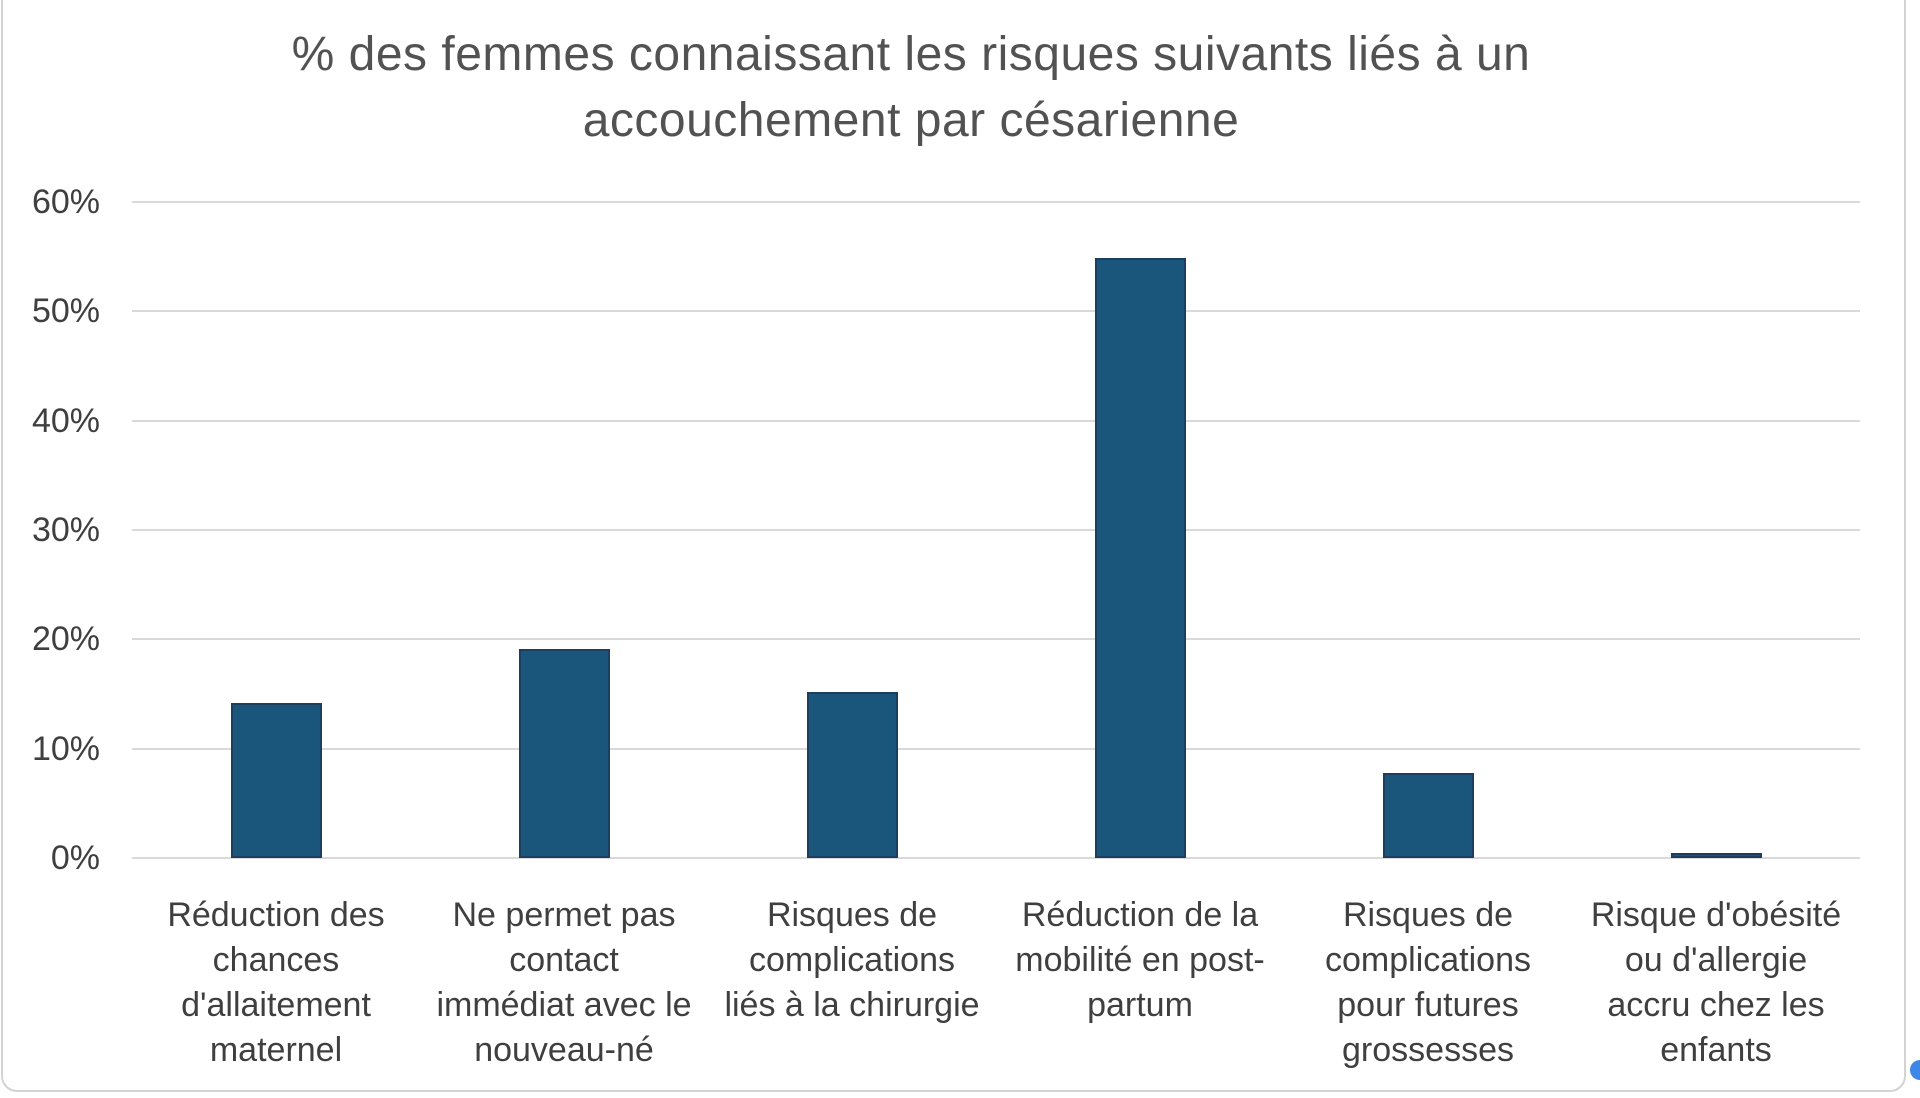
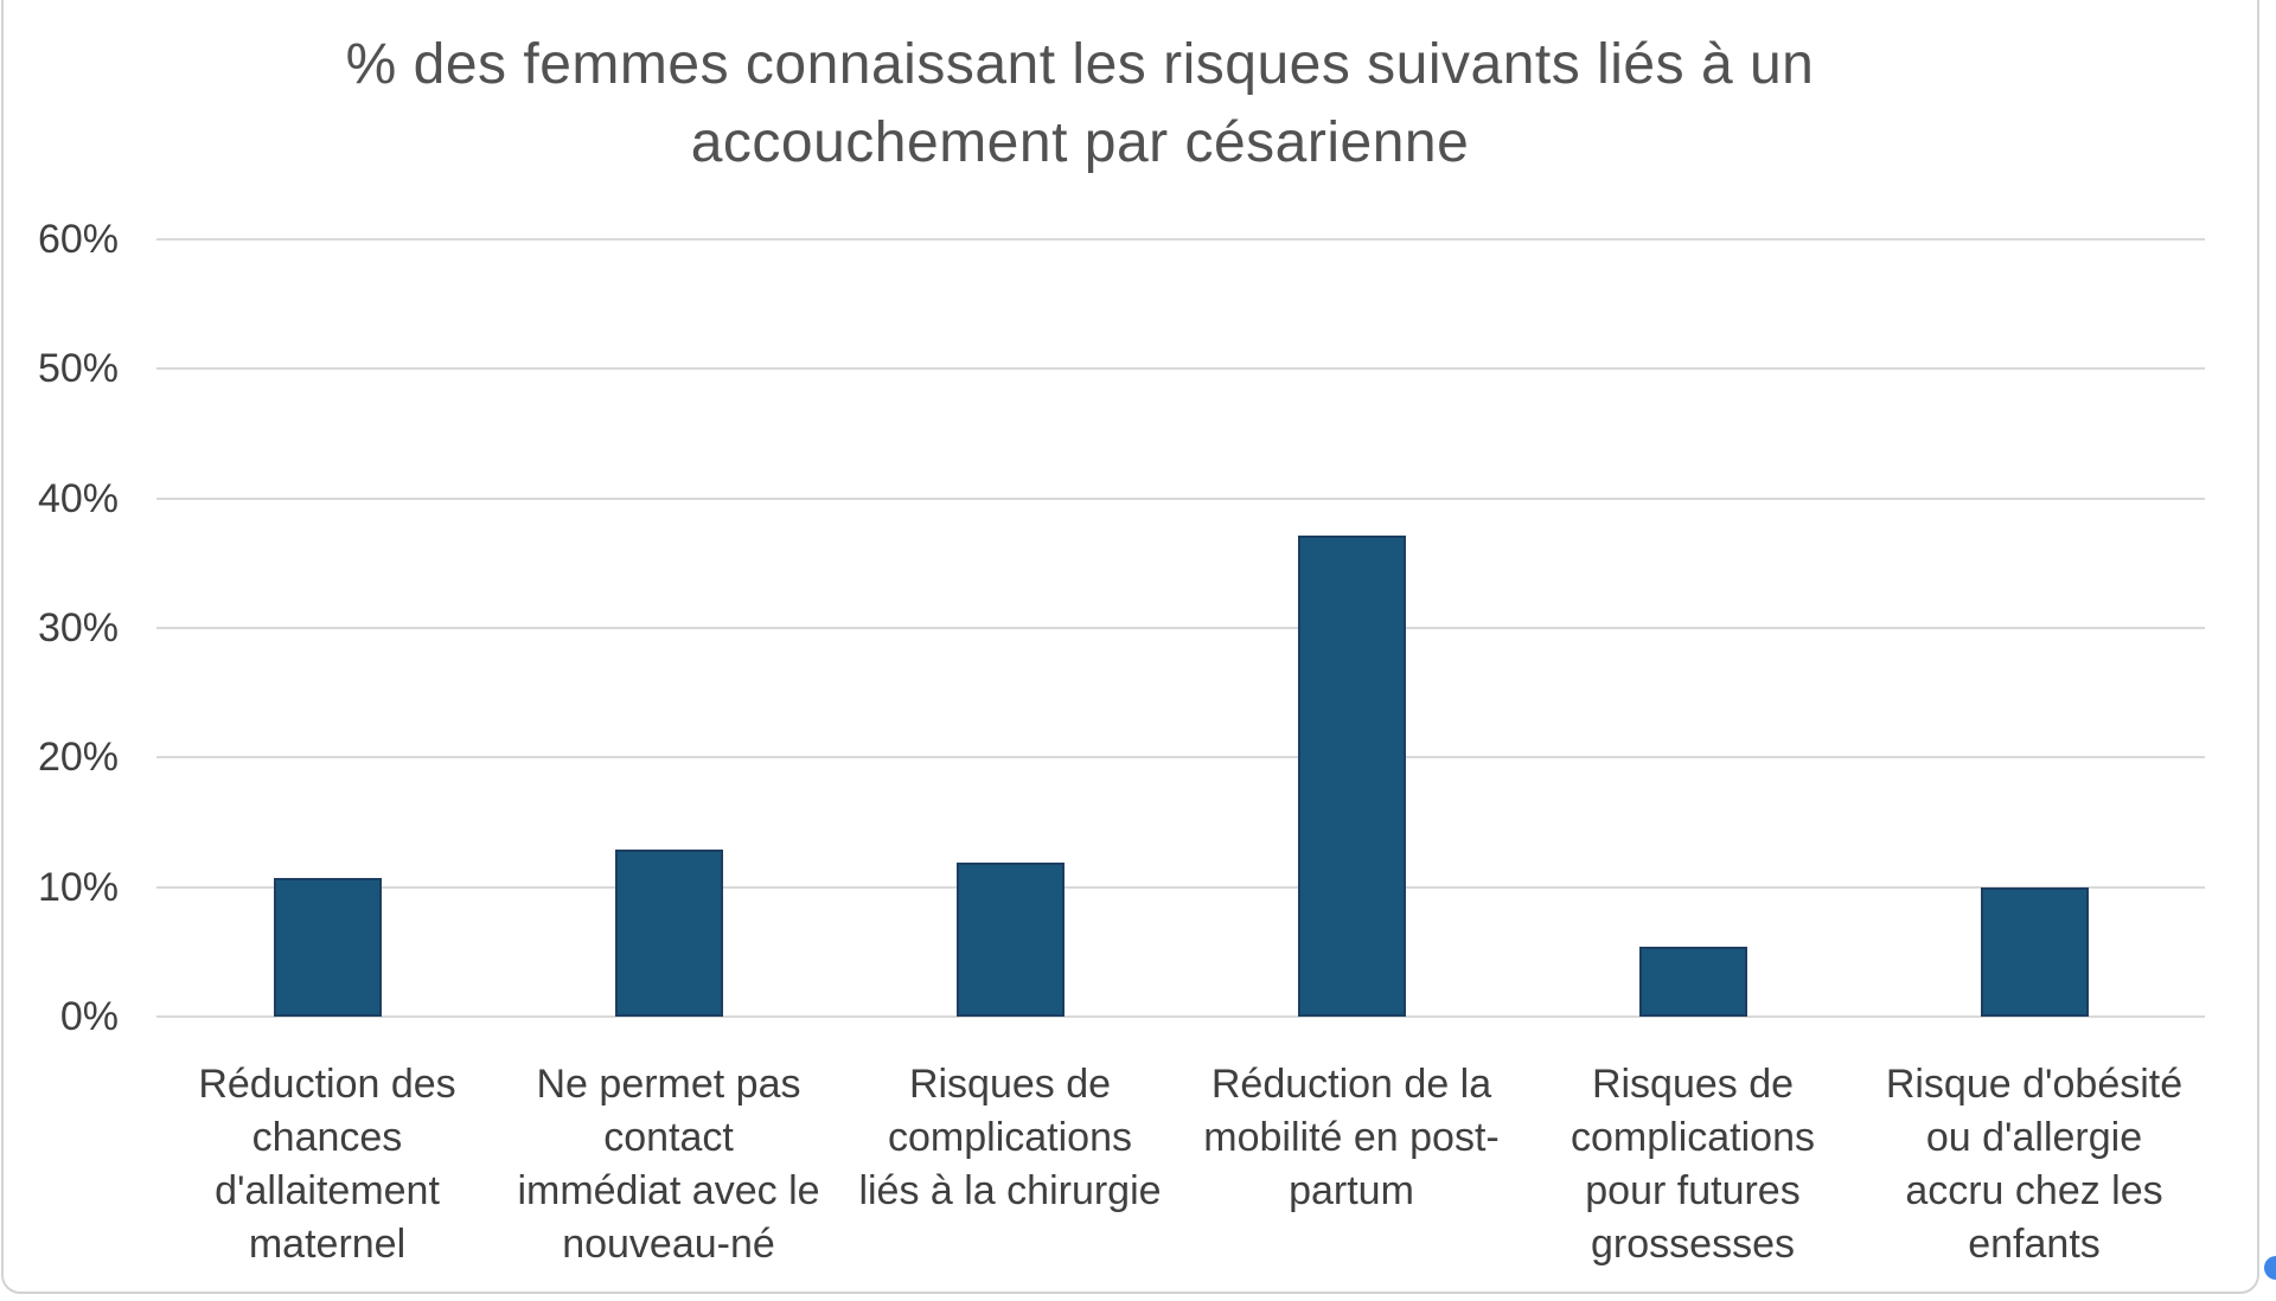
Réduction des chances d'allaitement maternel: 14.2% -> 10.7%
Ne permet pas contact immédiat avec le nouveau-né: 19.1% -> 12.9%
Risques de complications liés à la chirurgie: 15.2% -> 11.9%
Réduction de la mobilité en post-partum: 54.9% -> 37.1%
Risques de complications pour futures grossesses: 7.8% -> 5.4%
Risque d'obésité ou d'allergie accru chez les enfants: 0.5% -> 10.0%
